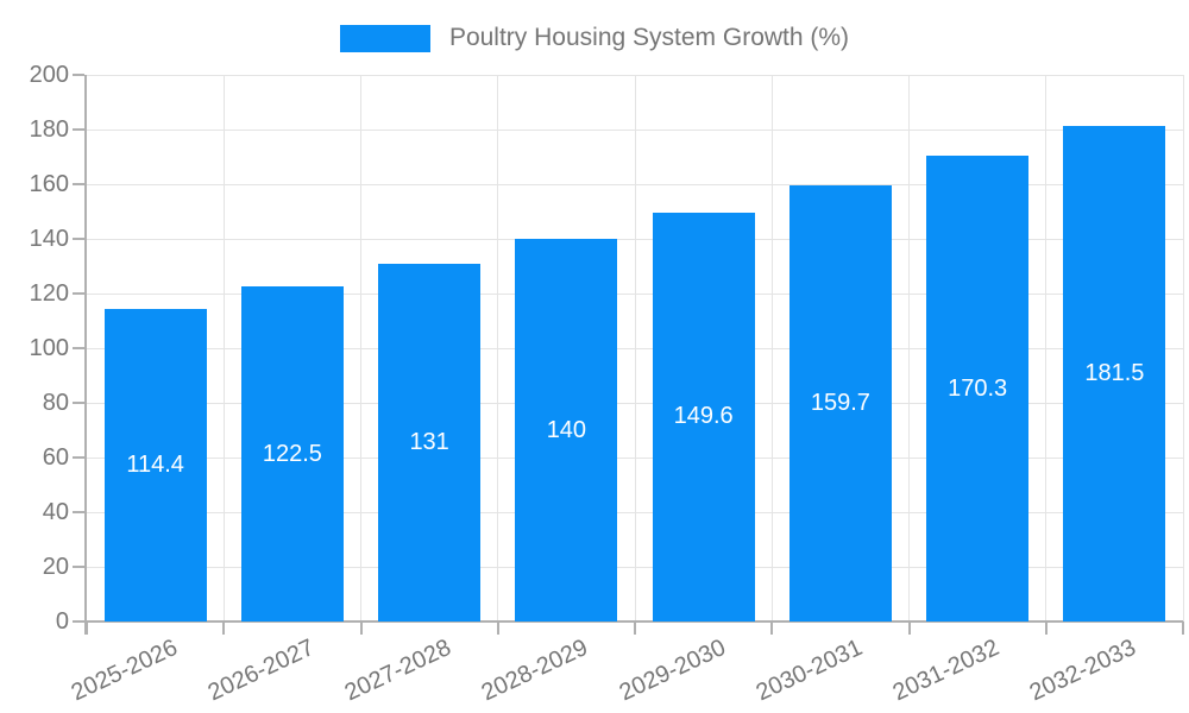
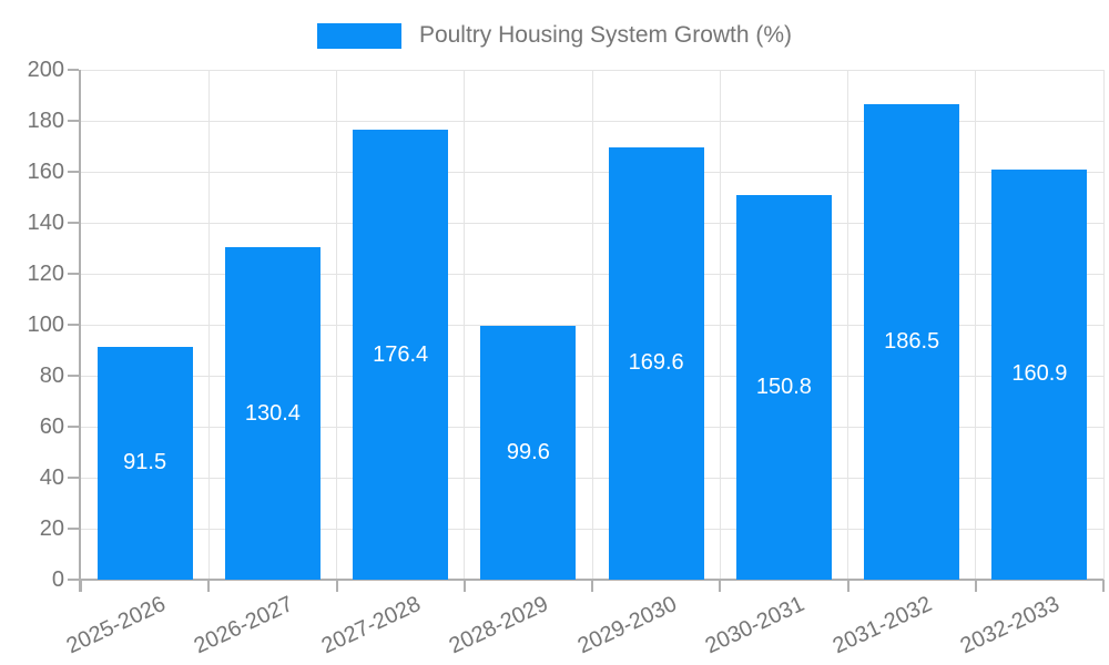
2025-2026: 114.4 -> 91.5
2026-2027: 122.5 -> 130.4
2027-2028: 131 -> 176.4
2028-2029: 140 -> 99.6
2029-2030: 149.6 -> 169.6
2030-2031: 159.7 -> 150.8
2031-2032: 170.3 -> 186.5
2032-2033: 181.5 -> 160.9
